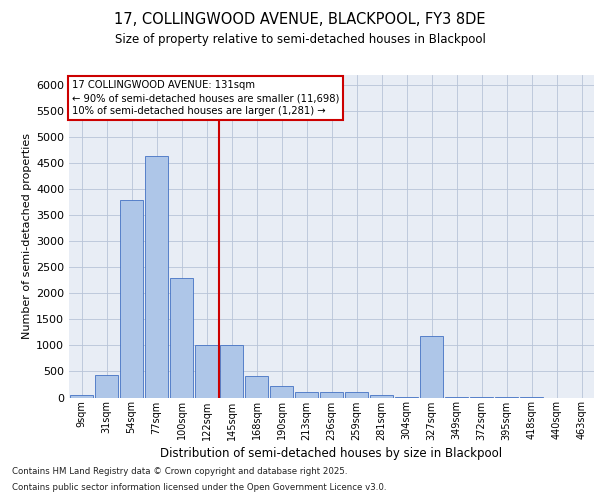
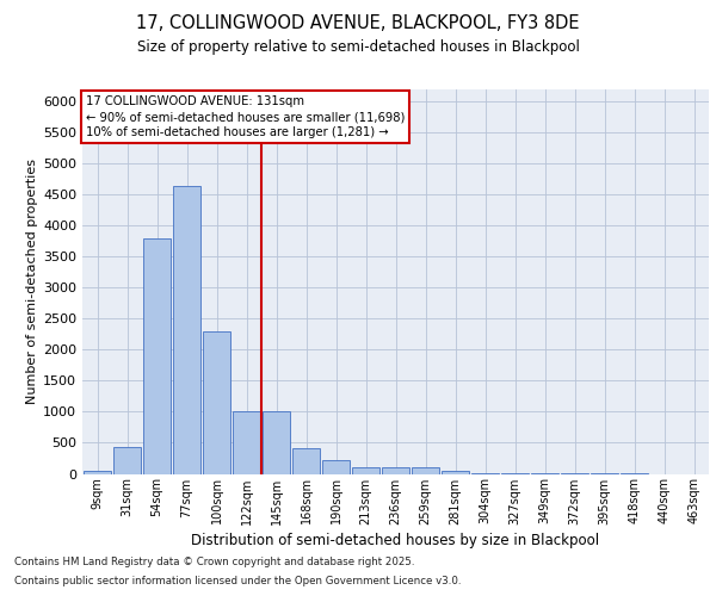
327sqm: 1180 -> 0
